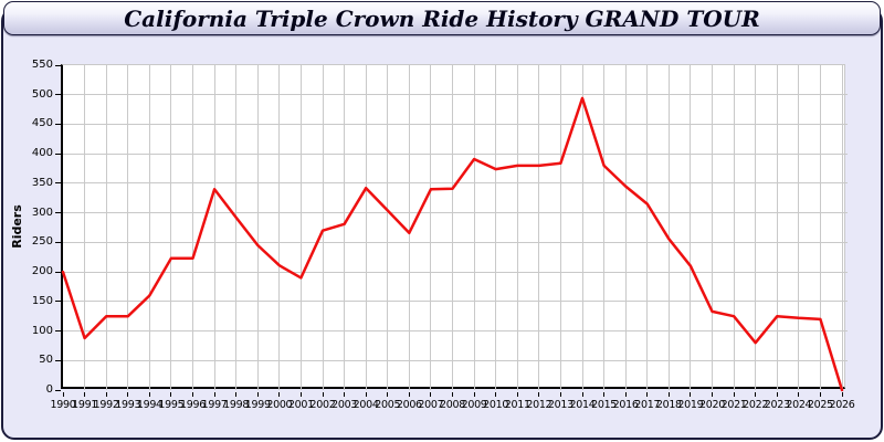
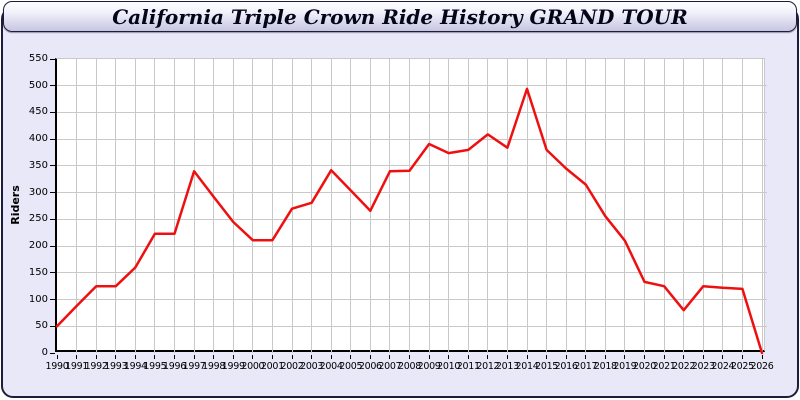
1990: 200 -> 50
2001: 190 -> 210
2012: 380 -> 410
